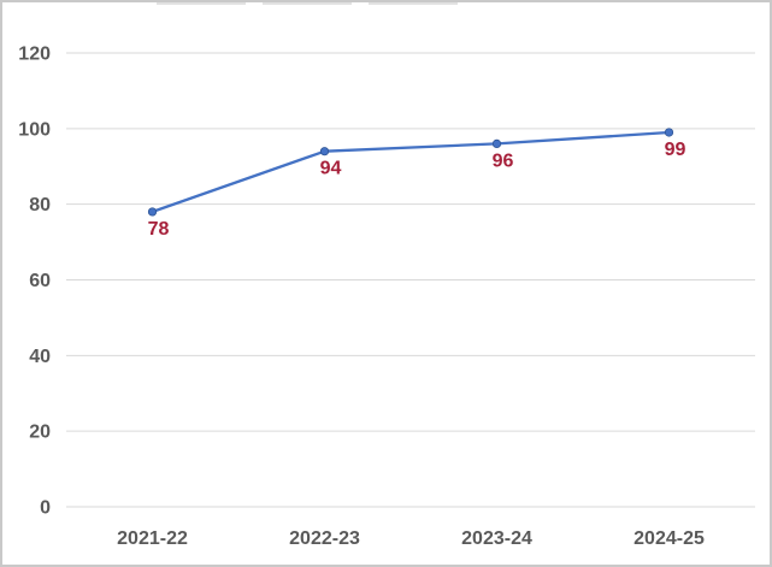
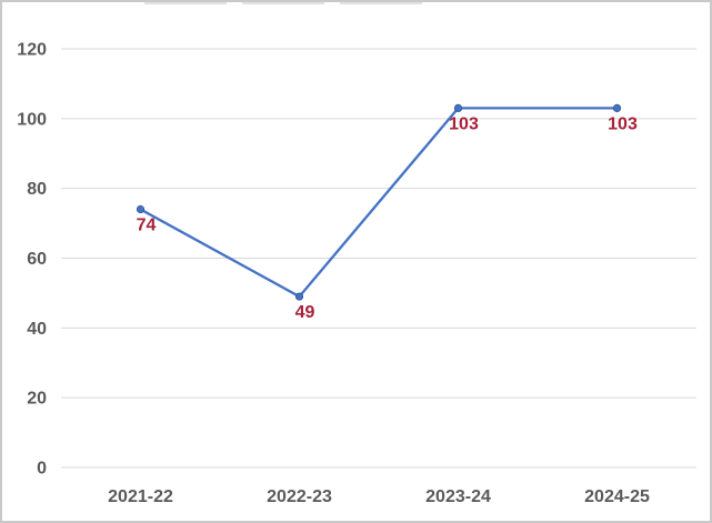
2021-22: 78 -> 74
2022-23: 94 -> 49
2023-24: 96 -> 103
2024-25: 99 -> 103
